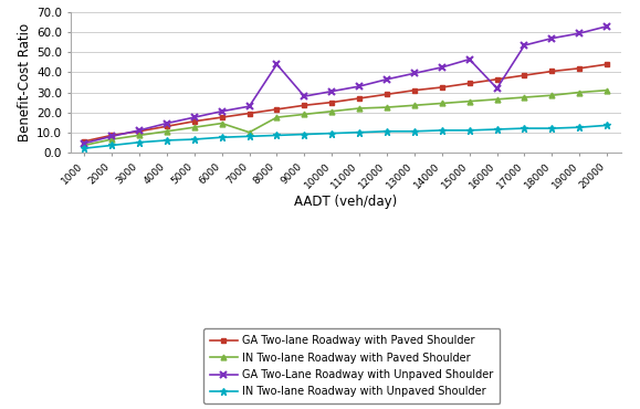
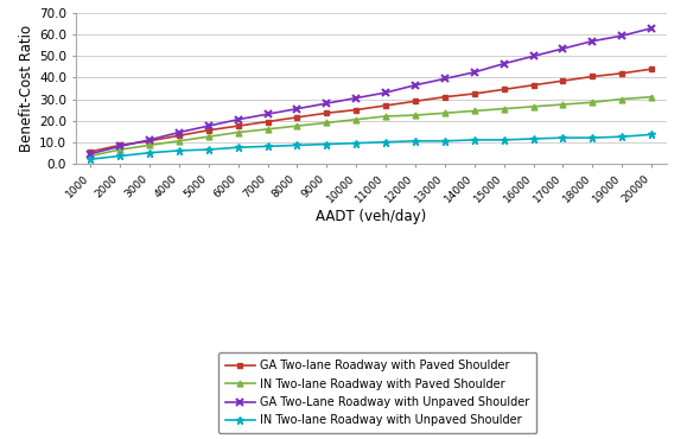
IN Two-lane Roadway with Paved Shoulder/7000: 10 -> 16
GA Two-Lane Roadway with Unpaved Shoulder/8000: 44 -> 26
GA Two-Lane Roadway with Unpaved Shoulder/16000: 32 -> 50
